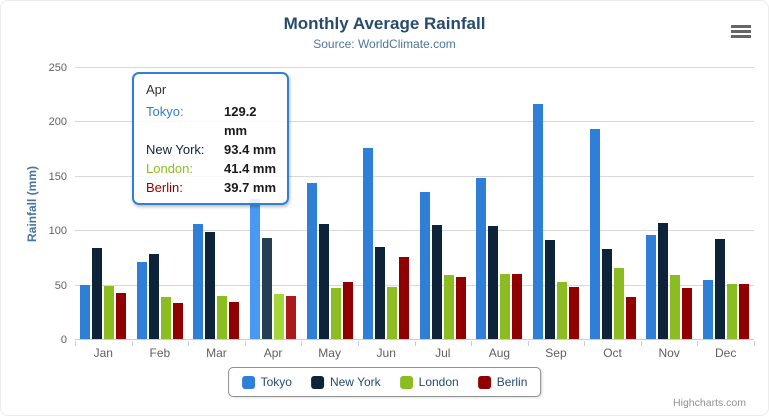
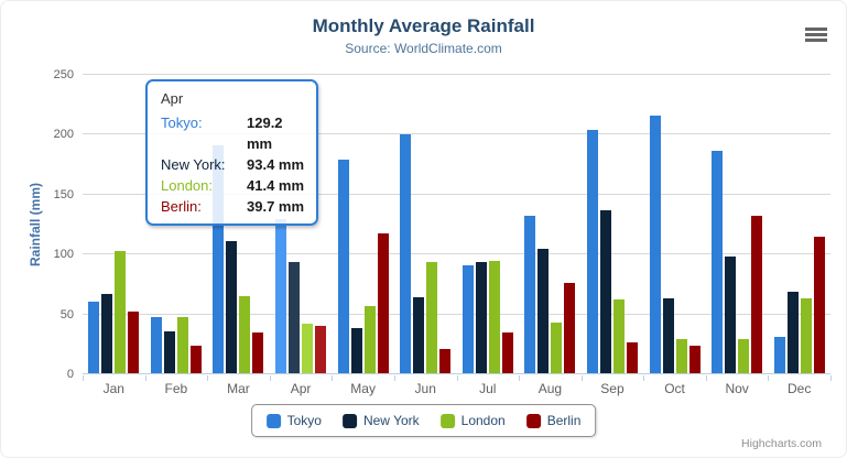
Tokyo/Jan: 50 -> 60
New York/Jan: 84 -> 66
London/Jan: 49 -> 102
Berlin/Jan: 42 -> 52
Tokyo/Feb: 72 -> 47
New York/Feb: 79 -> 35
London/Feb: 39 -> 47
Berlin/Feb: 33 -> 23
Tokyo/Mar: 106 -> 191
New York/Mar: 98 -> 111
London/Mar: 39 -> 65
Tokyo/May: 144 -> 179
New York/May: 106 -> 38
London/May: 47 -> 56
Berlin/May: 53 -> 117
Tokyo/Jun: 176 -> 200
New York/Jun: 84 -> 64
London/Jun: 48 -> 93
Berlin/Jun: 76 -> 20
Tokyo/Jul: 136 -> 90
New York/Jul: 105 -> 93
London/Jul: 59 -> 94
Berlin/Jul: 57 -> 34
Tokyo/Aug: 148 -> 132
London/Aug: 60 -> 42
Berlin/Aug: 60 -> 76
Tokyo/Sep: 216 -> 204
New York/Sep: 91 -> 137
London/Sep: 52 -> 62
Berlin/Sep: 48 -> 26
Tokyo/Oct: 194 -> 216
New York/Oct: 84 -> 63
London/Oct: 65 -> 29
Berlin/Oct: 39 -> 23
Tokyo/Nov: 96 -> 186
New York/Nov: 107 -> 98
London/Nov: 59 -> 29
Berlin/Nov: 47 -> 132
Tokyo/Dec: 54 -> 30
New York/Dec: 92 -> 68
London/Dec: 51 -> 63
Berlin/Dec: 51 -> 114
